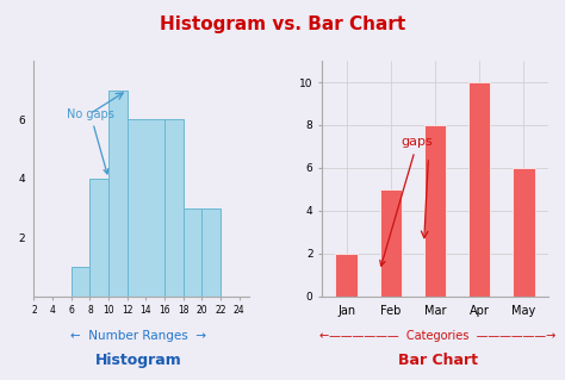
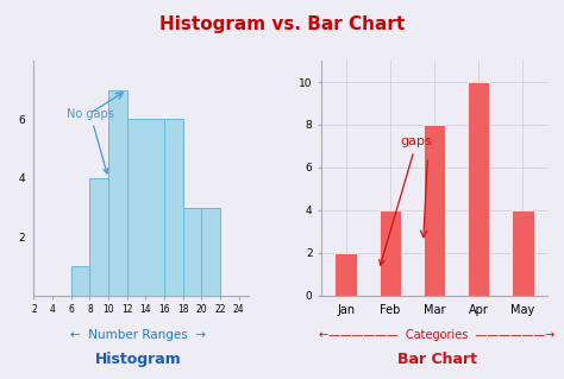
Feb: 5 -> 4
May: 6 -> 4
